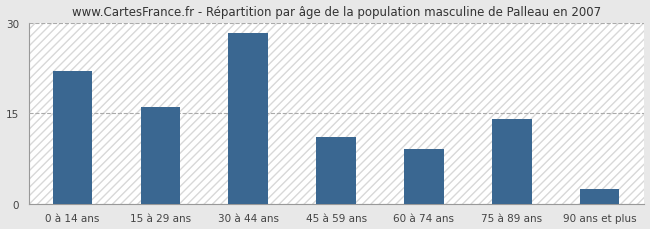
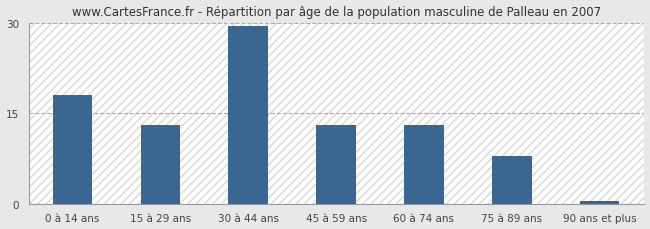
0 à 14 ans: 22.0 -> 18.0
15 à 29 ans: 16.0 -> 13.0
30 à 44 ans: 28.4 -> 29.5
45 à 59 ans: 11.0 -> 13.0
60 à 74 ans: 9.0 -> 13.0
75 à 89 ans: 14.0 -> 8.0
90 ans et plus: 2.4 -> 0.4
